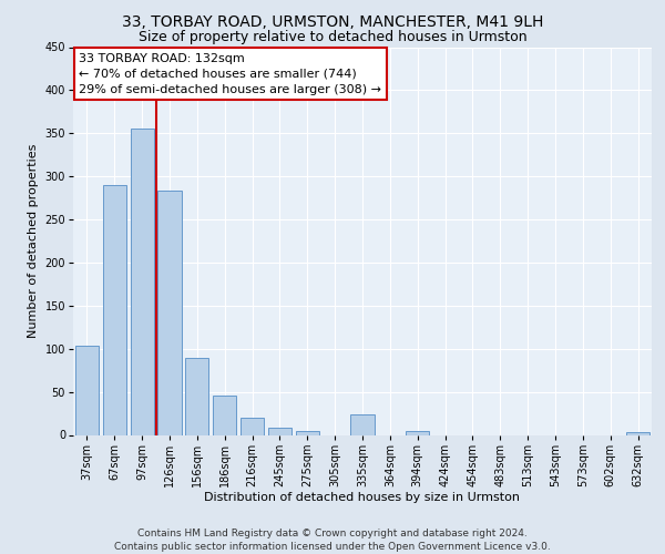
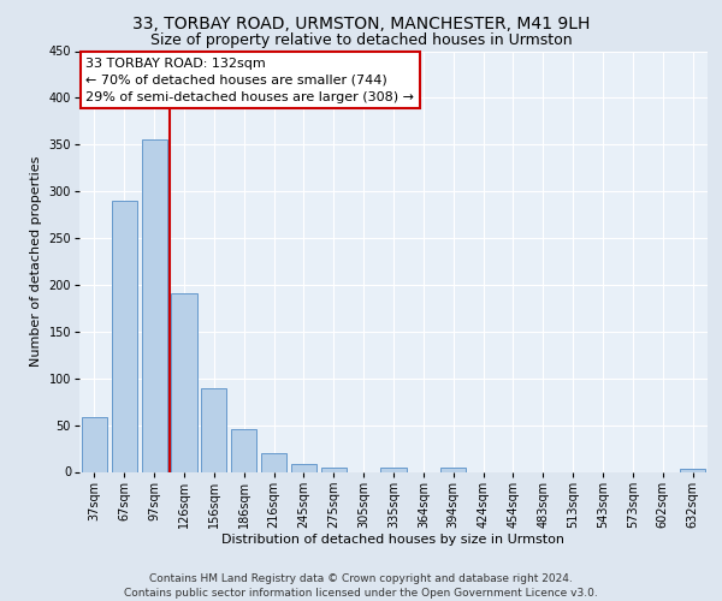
37sqm: 104 -> 59
126sqm: 284 -> 191
335sqm: 24 -> 4
